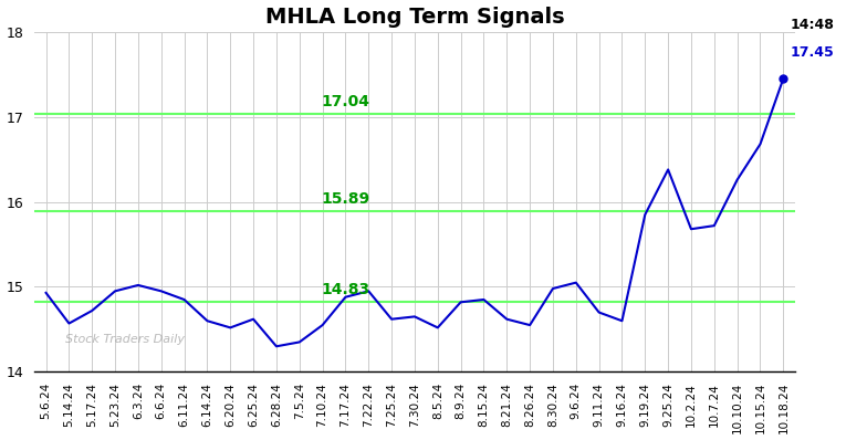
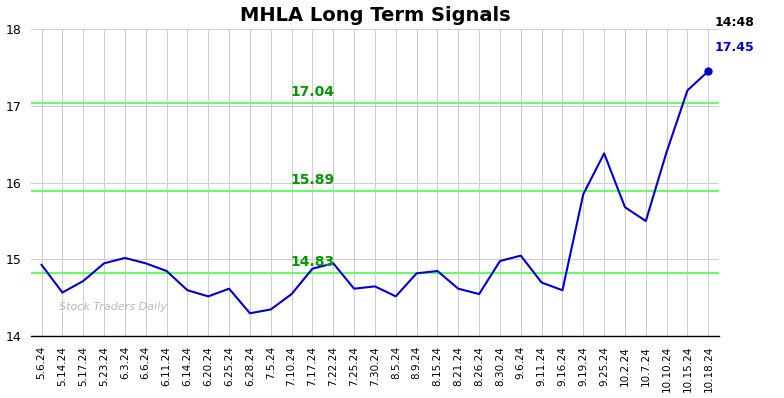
10.7.24: 15.72 -> 15.50
10.10.24: 16.26 -> 16.40
10.15.24: 16.68 -> 17.20
